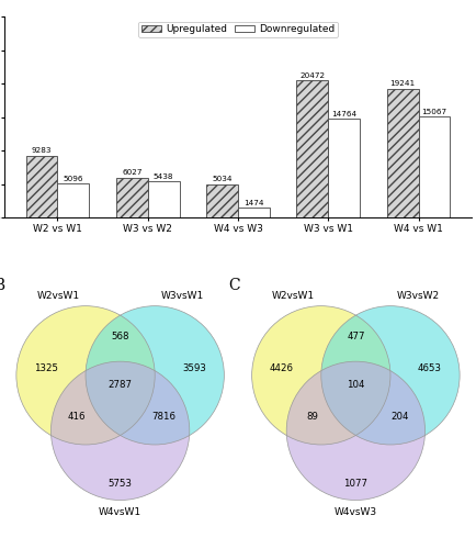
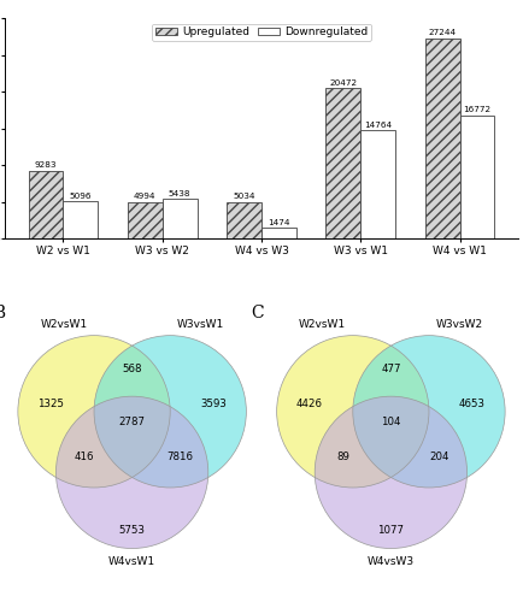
Upregulated/W3 vs W2: 6027 -> 4994
Upregulated/W4 vs W1: 19241 -> 27244
Downregulated/W4 vs W1: 15067 -> 16772
